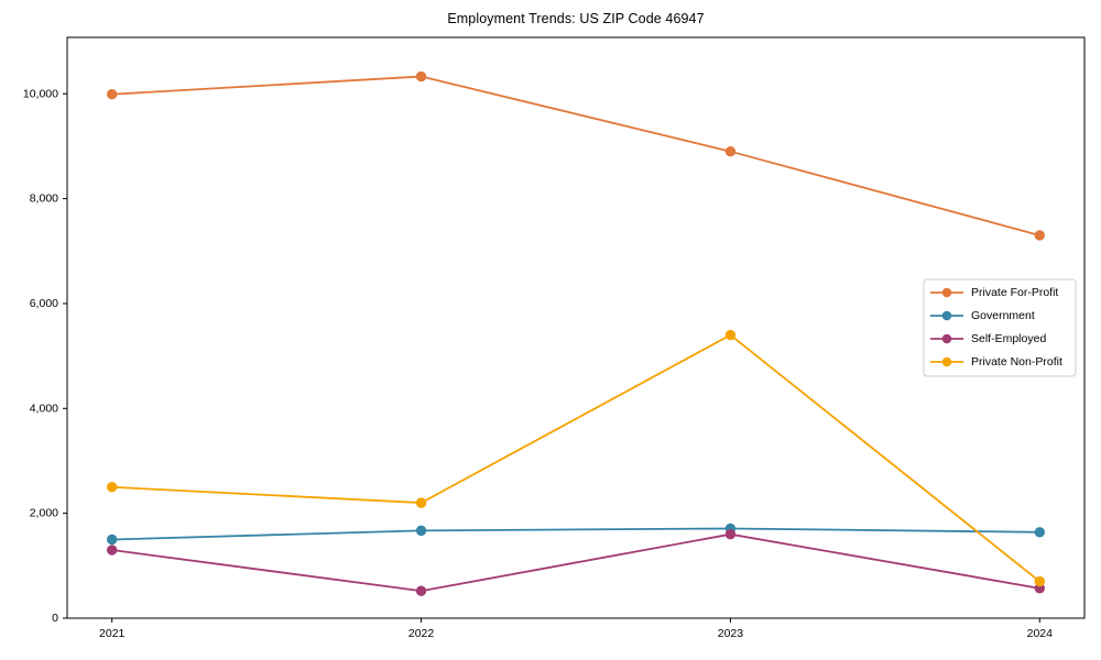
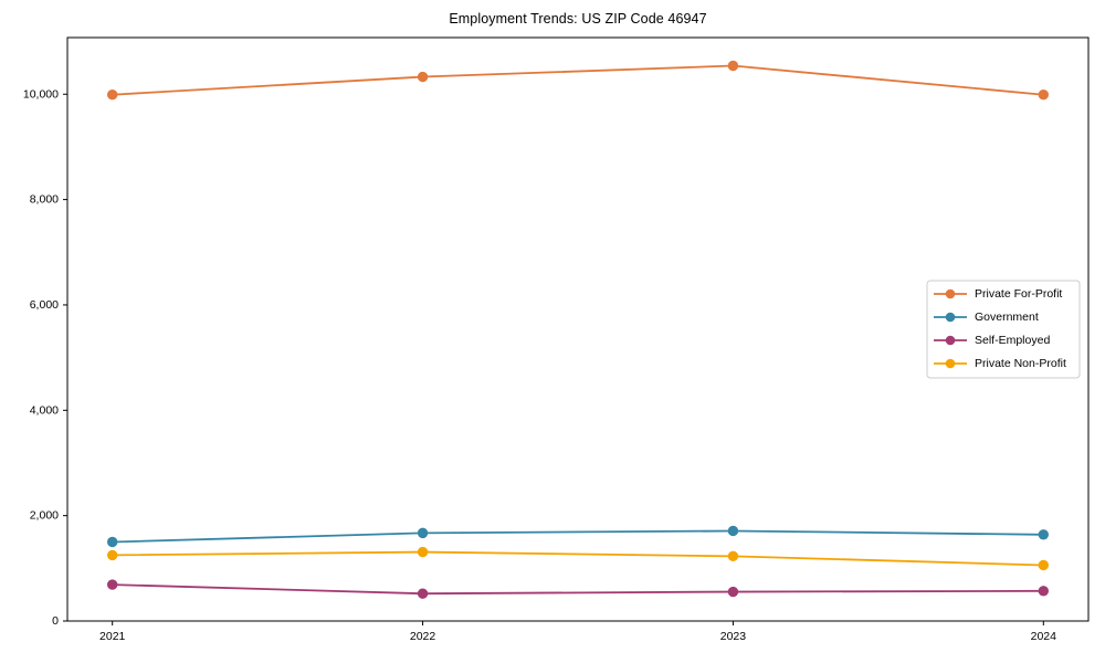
Self-Employed/2021: 1300 -> 700
Private Non-Profit/2021: 2500 -> 1200
Private Non-Profit/2022: 2200 -> 1300
Private For-Profit/2023: 8900 -> 10500
Self-Employed/2023: 1600 -> 600
Private Non-Profit/2023: 5400 -> 1200
Private For-Profit/2024: 7300 -> 10000
Private Non-Profit/2024: 700 -> 1100
